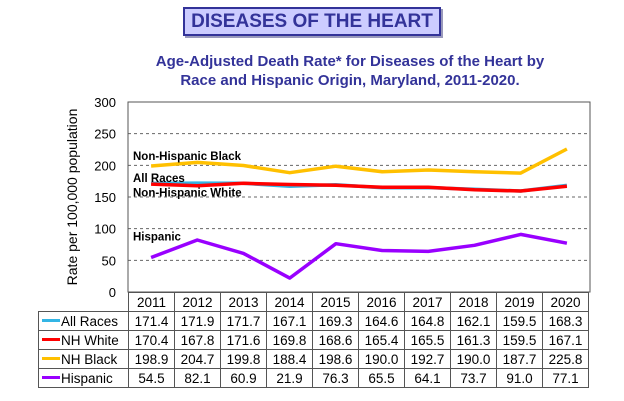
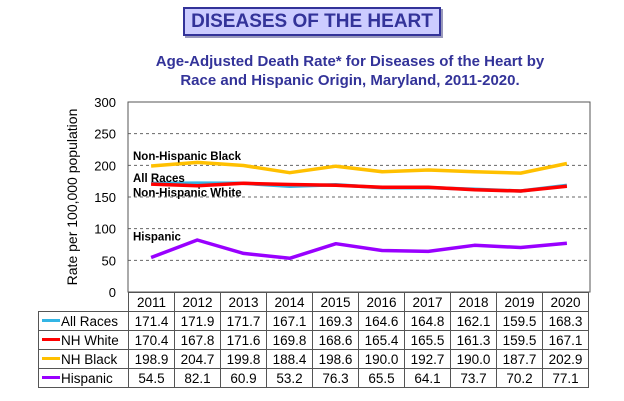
Hispanic/2014: 21.9 -> 53.2
Hispanic/2019: 91.0 -> 70.2
NH Black/2020: 225.8 -> 202.9
